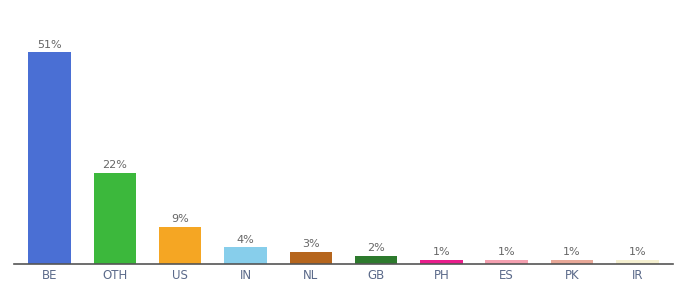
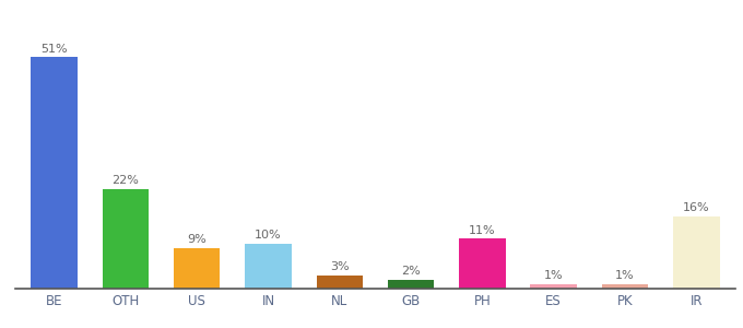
IN: 4% -> 10%
PH: 1% -> 11%
IR: 1% -> 16%
